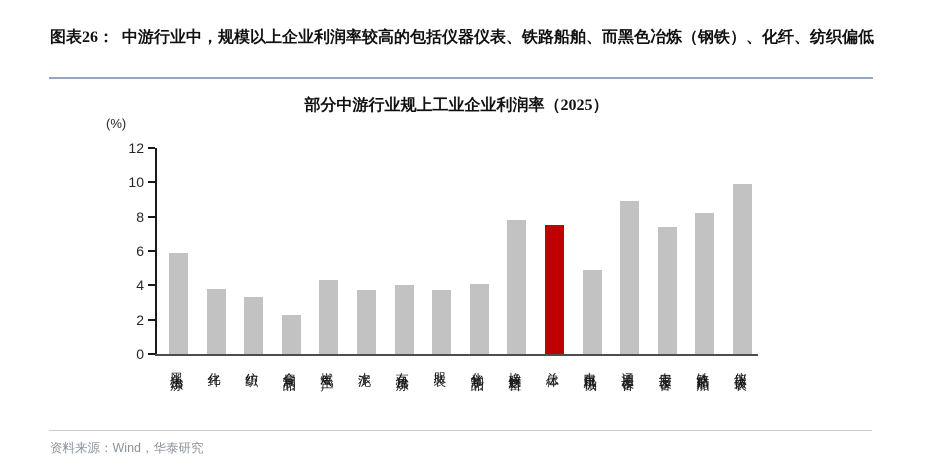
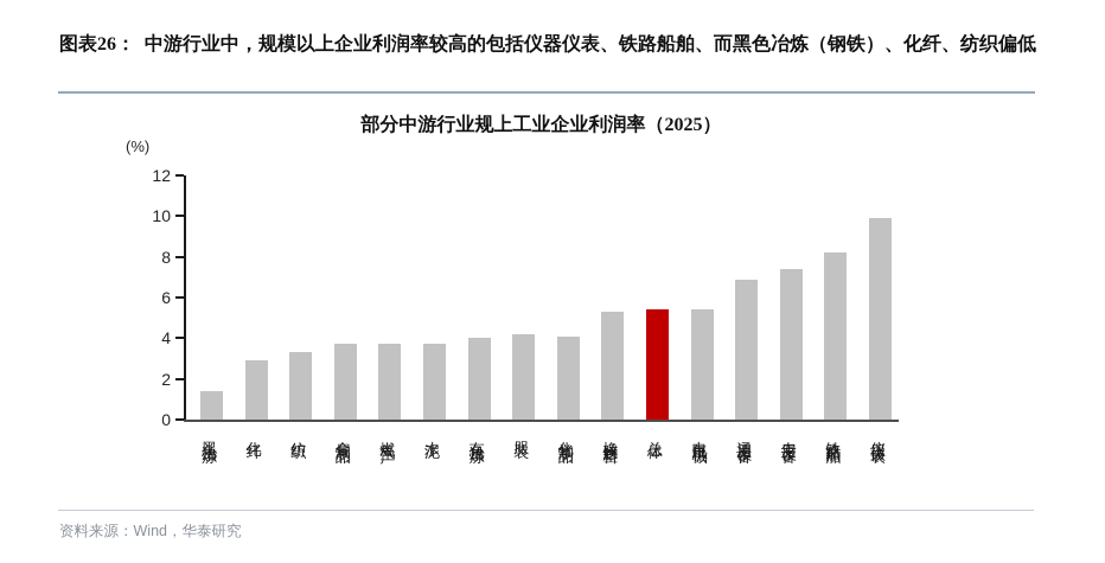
黑色冶炼: 5.9 -> 1.4
化纤: 3.8 -> 2.9
金属制品: 2.3 -> 3.7
燃气生产: 4.3 -> 3.7
服装: 3.7 -> 4.2
橡胶塑料: 7.8 -> 5.3
总体: 7.5 -> 5.4
电气机械: 4.9 -> 5.4
通用设备: 8.9 -> 6.9
